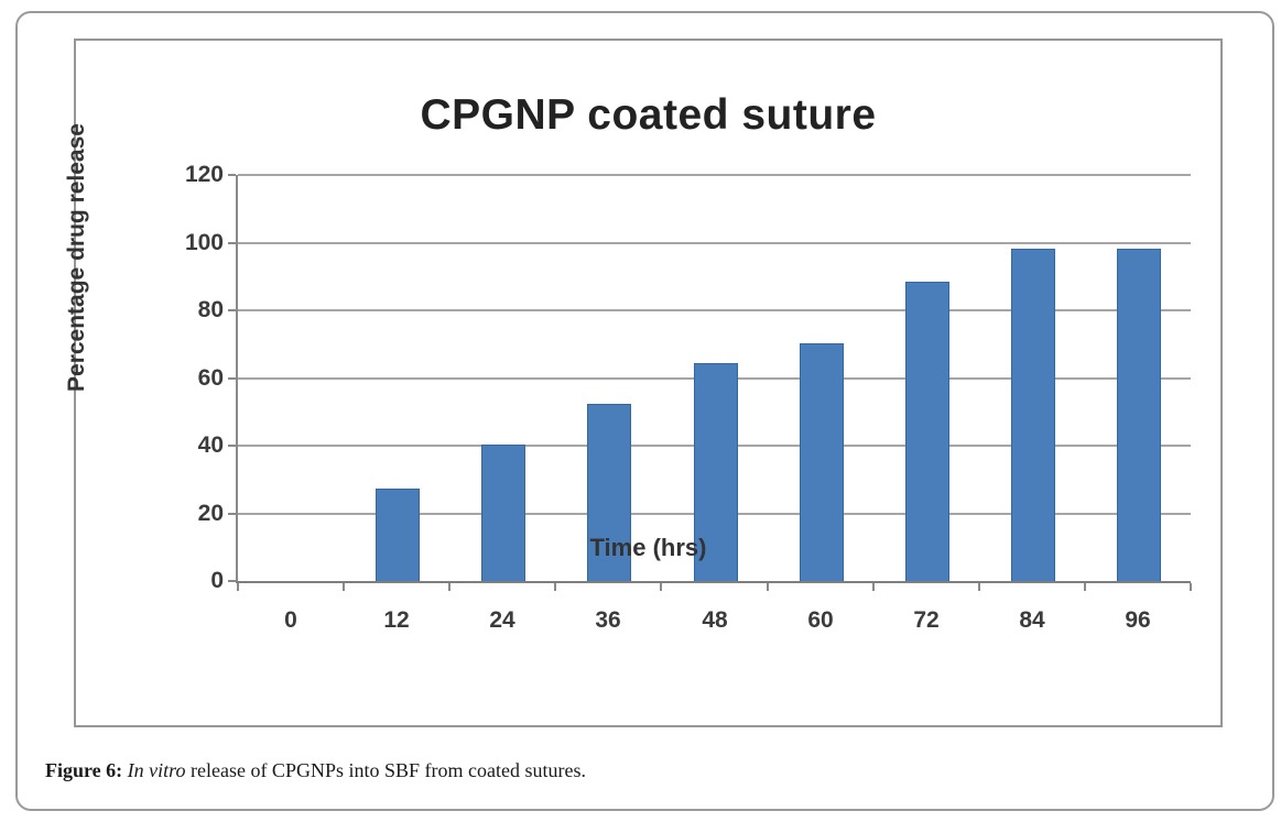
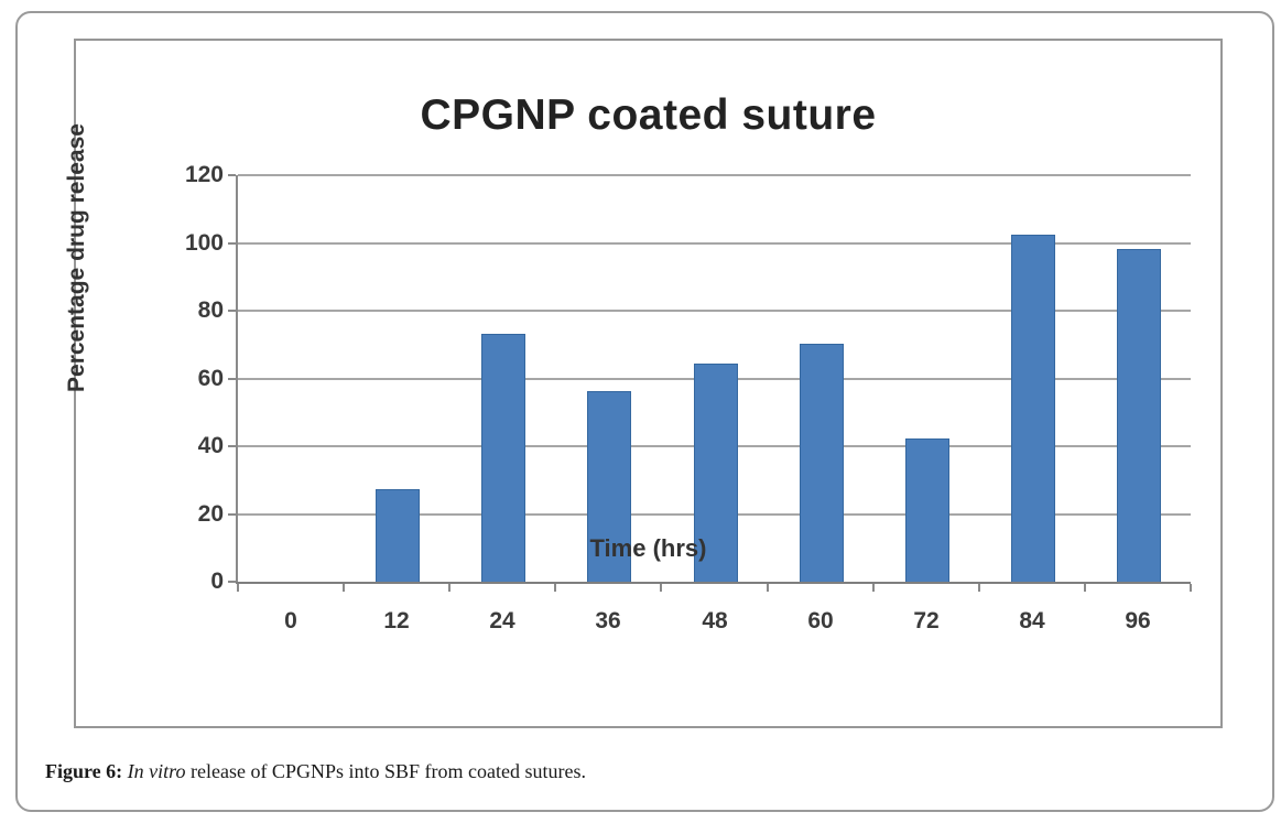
24: 40 -> 73
36: 52 -> 56
72: 88 -> 42
84: 98 -> 102
